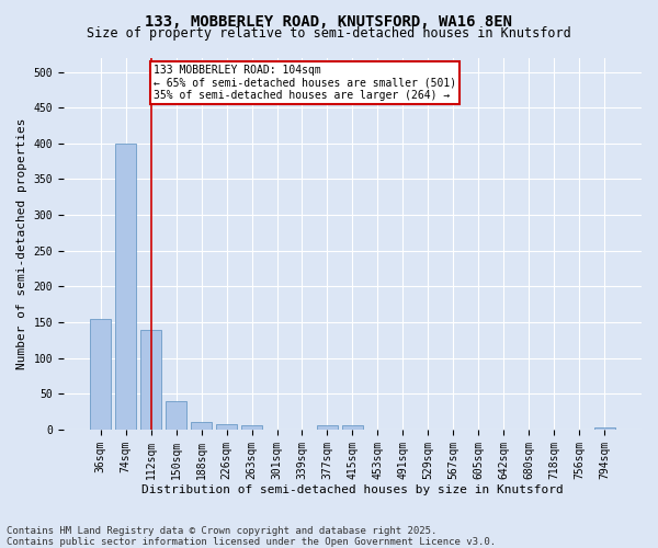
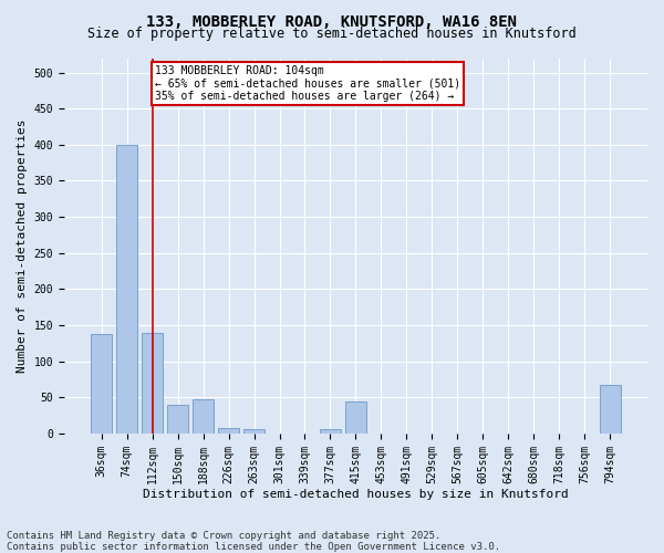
36sqm: 155 -> 138
188sqm: 11 -> 48
415sqm: 6 -> 44
794sqm: 3 -> 68
